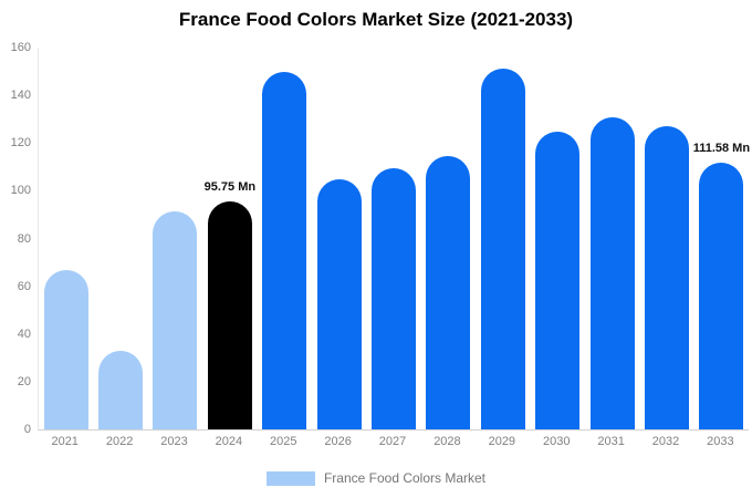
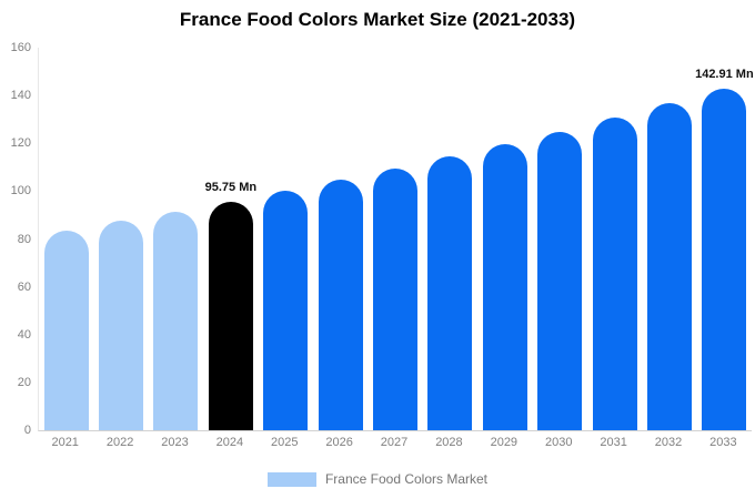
2021: 67 -> 84
2022: 33 -> 88
2025: 150 -> 100
2029: 151 -> 120
2032: 127 -> 137
2033: 111.58 -> 142.91
